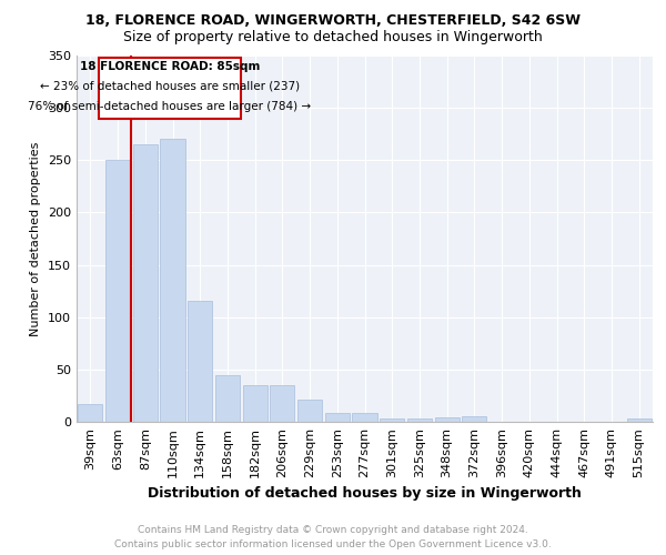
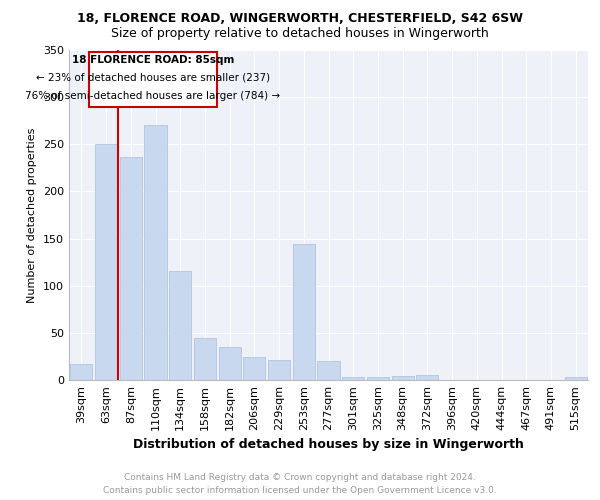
87sqm: 265 -> 236
206sqm: 35 -> 24
253sqm: 9 -> 144
277sqm: 9 -> 20
